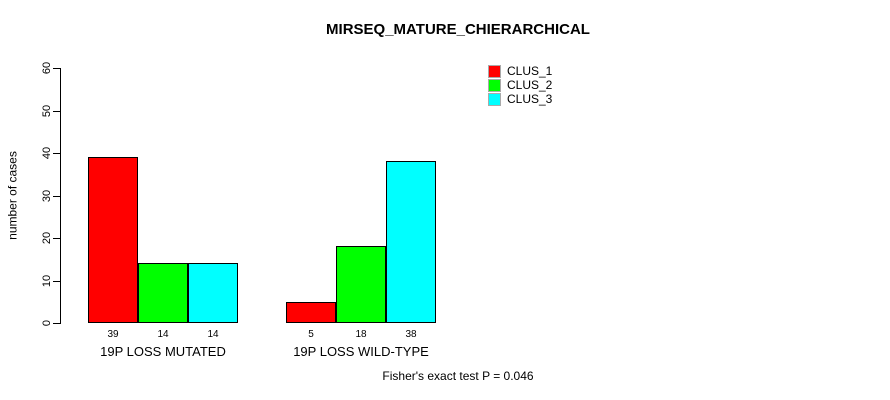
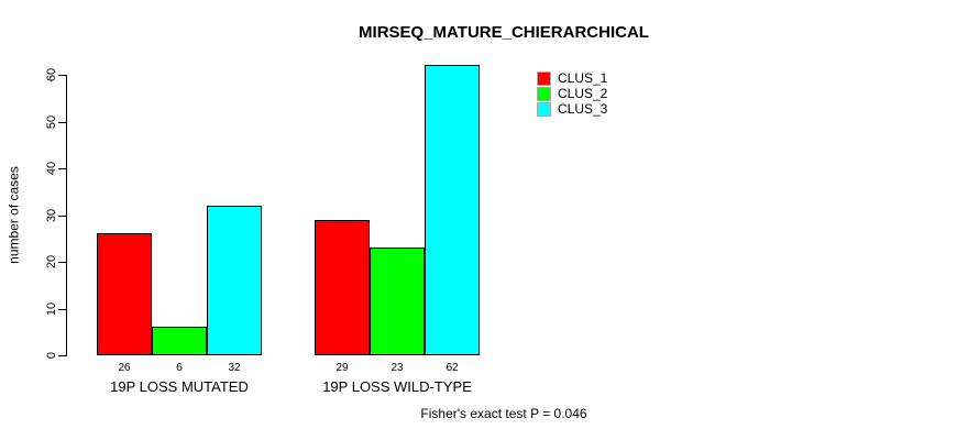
CLUS_1/19P LOSS MUTATED: 39 -> 26
CLUS_2/19P LOSS MUTATED: 14 -> 6
CLUS_3/19P LOSS MUTATED: 14 -> 32
CLUS_1/19P LOSS WILD-TYPE: 5 -> 29
CLUS_2/19P LOSS WILD-TYPE: 18 -> 23
CLUS_3/19P LOSS WILD-TYPE: 38 -> 62
